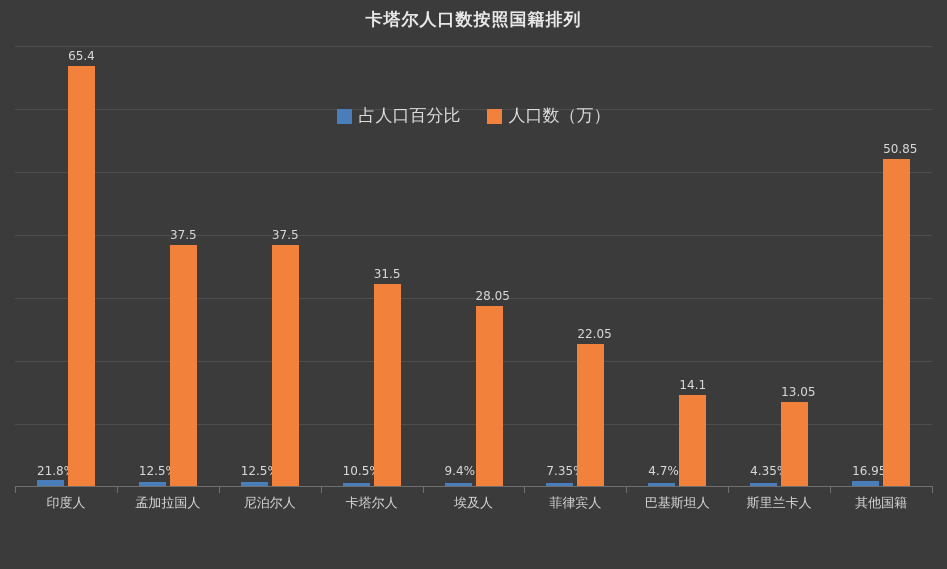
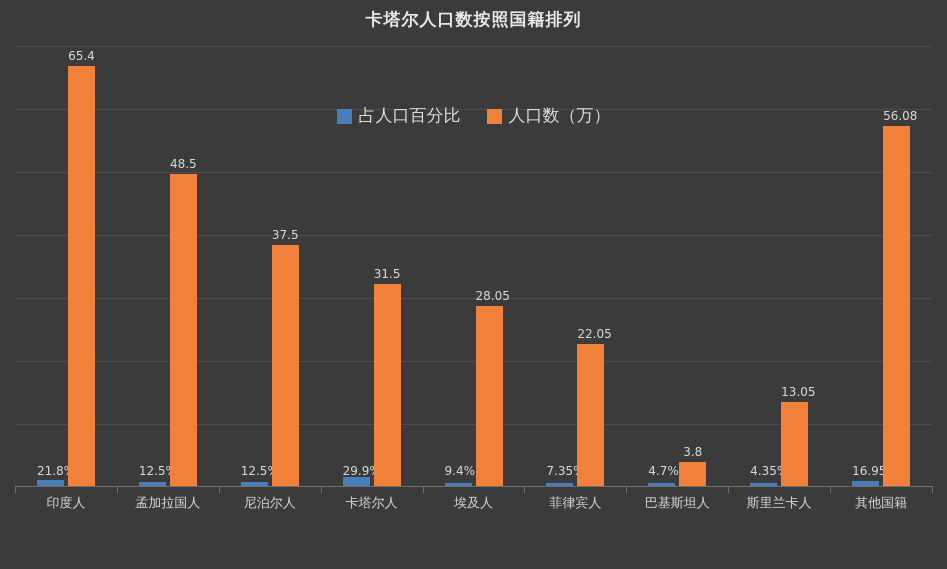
人口数（万）/孟加拉国人: 37.5 -> 48.5
占人口百分比/卡塔尔人: 10.5% -> 29.9%
人口数（万）/巴基斯坦人: 14.1 -> 3.8
人口数（万）/其他国籍: 50.85 -> 56.08
